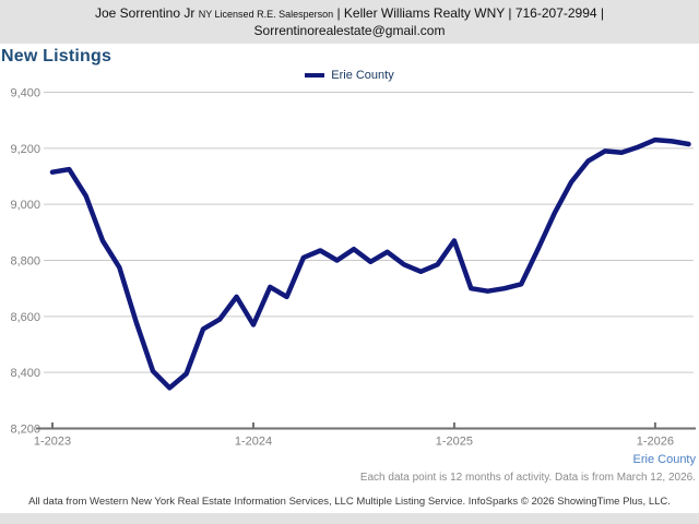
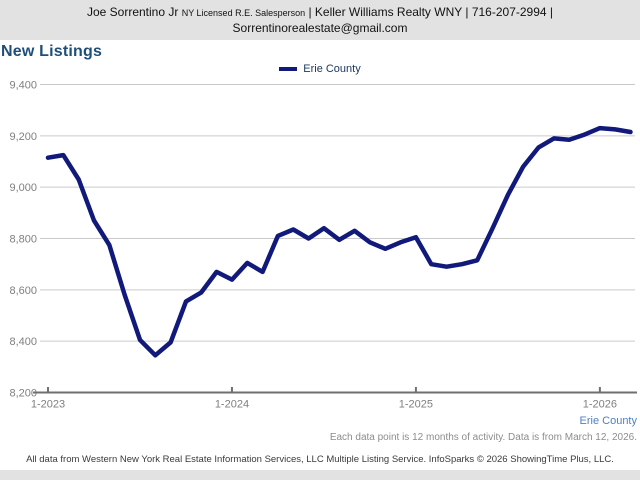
1-2024: 8570 -> 8640
1-2025: 8870 -> 8800
